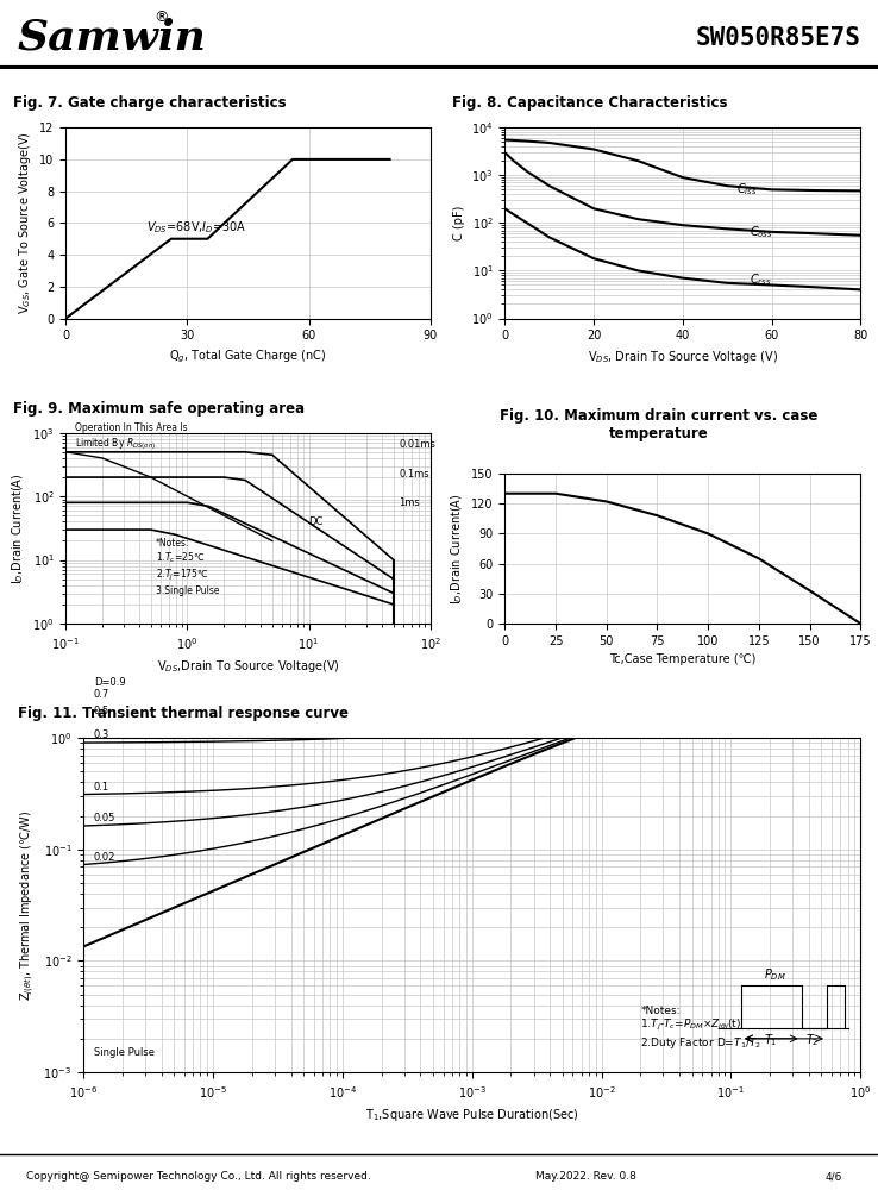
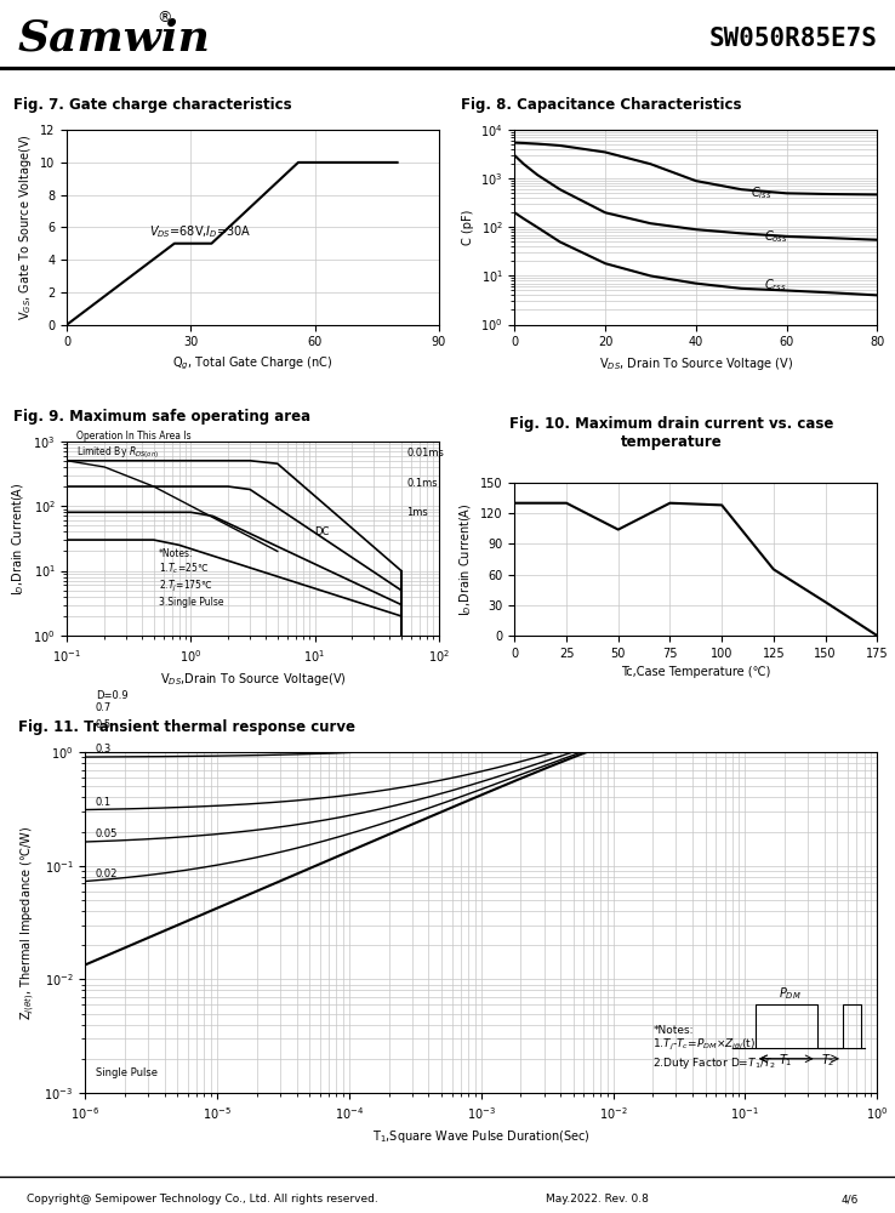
50: 122 -> 104
75: 108 -> 130
100: 90 -> 128
